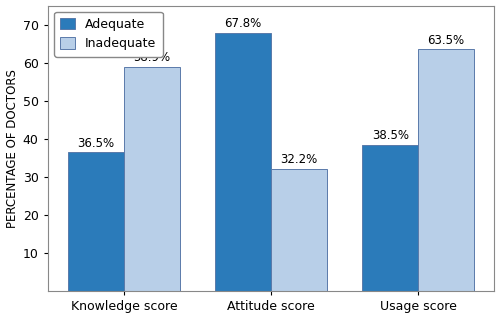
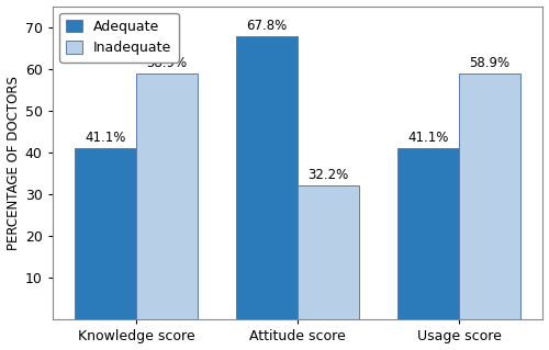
Adequate/Knowledge score: 36.5% -> 41.1%
Adequate/Usage score: 38.5% -> 41.1%
Inadequate/Usage score: 63.5% -> 58.9%
